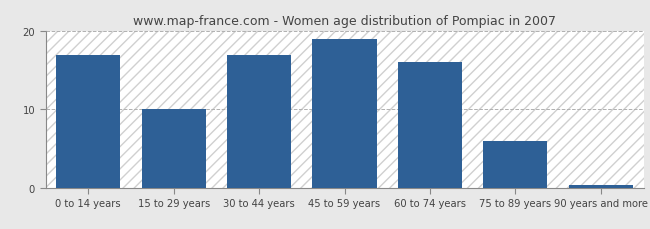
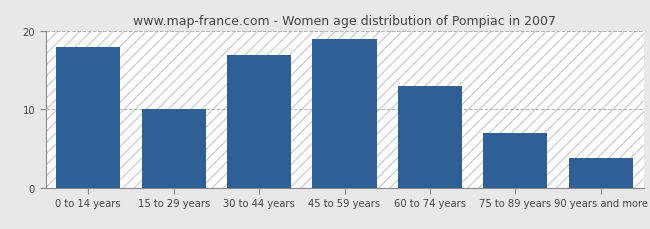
0 to 14 years: 17.0 -> 18.0
60 to 74 years: 16.0 -> 13.0
75 to 89 years: 6.0 -> 7.0
90 years and more: 0.3 -> 3.8
